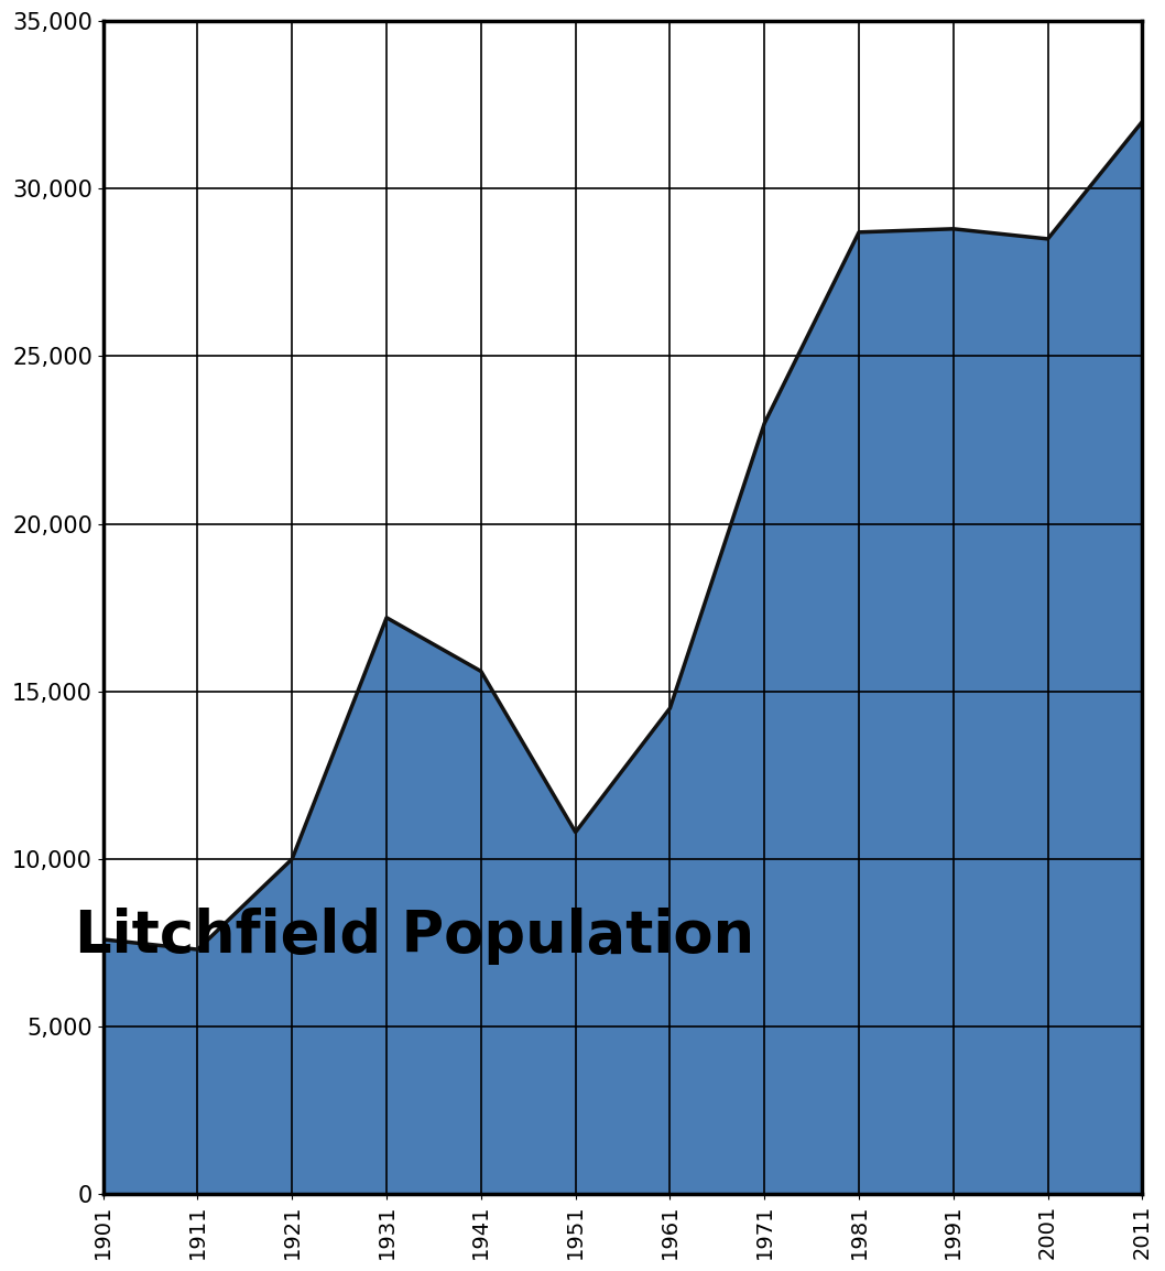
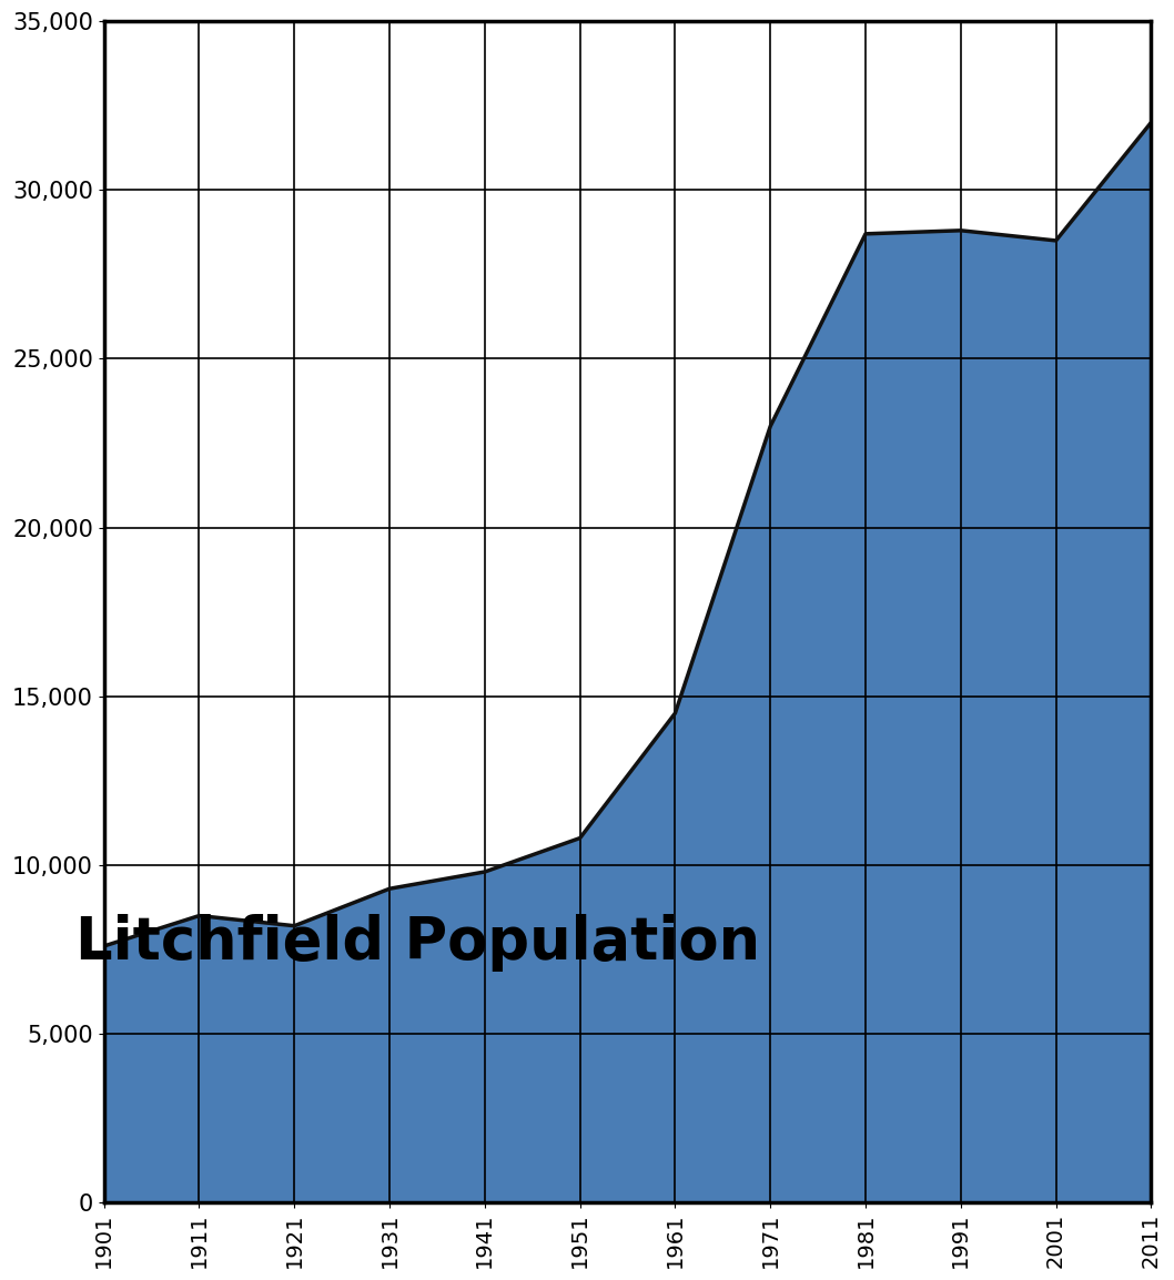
1911: 7,300 -> 8,500
1921: 10,000 -> 8,200
1931: 17,200 -> 9,300
1941: 15,600 -> 9,800
